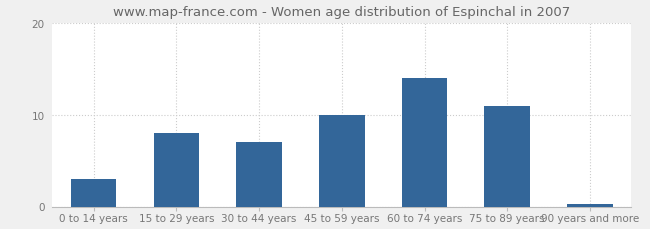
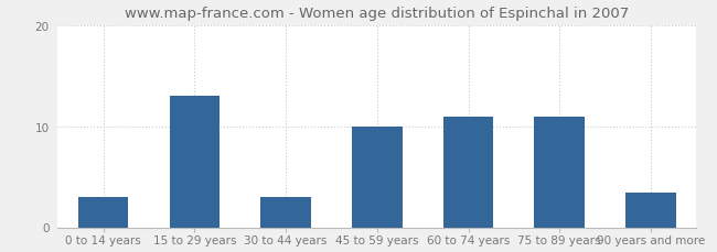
15 to 29 years: 8.0 -> 13.0
30 to 44 years: 7.0 -> 3.0
60 to 74 years: 14.0 -> 11.0
90 years and more: 0.3 -> 3.4
